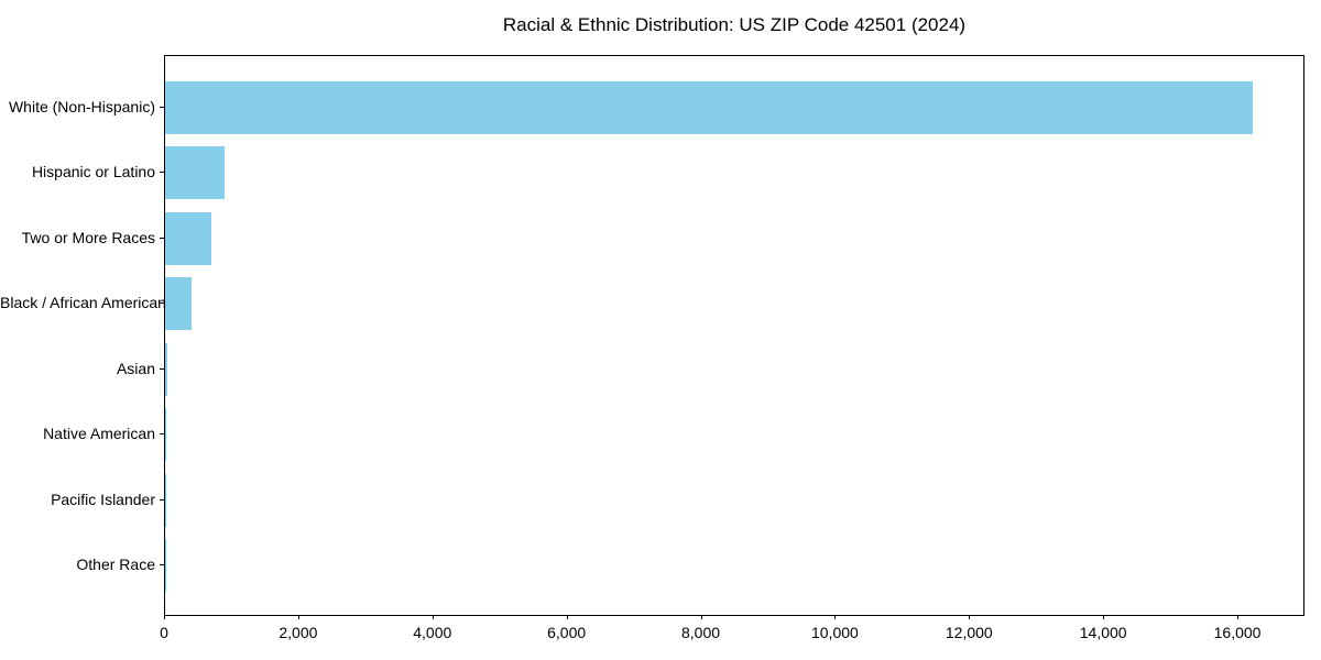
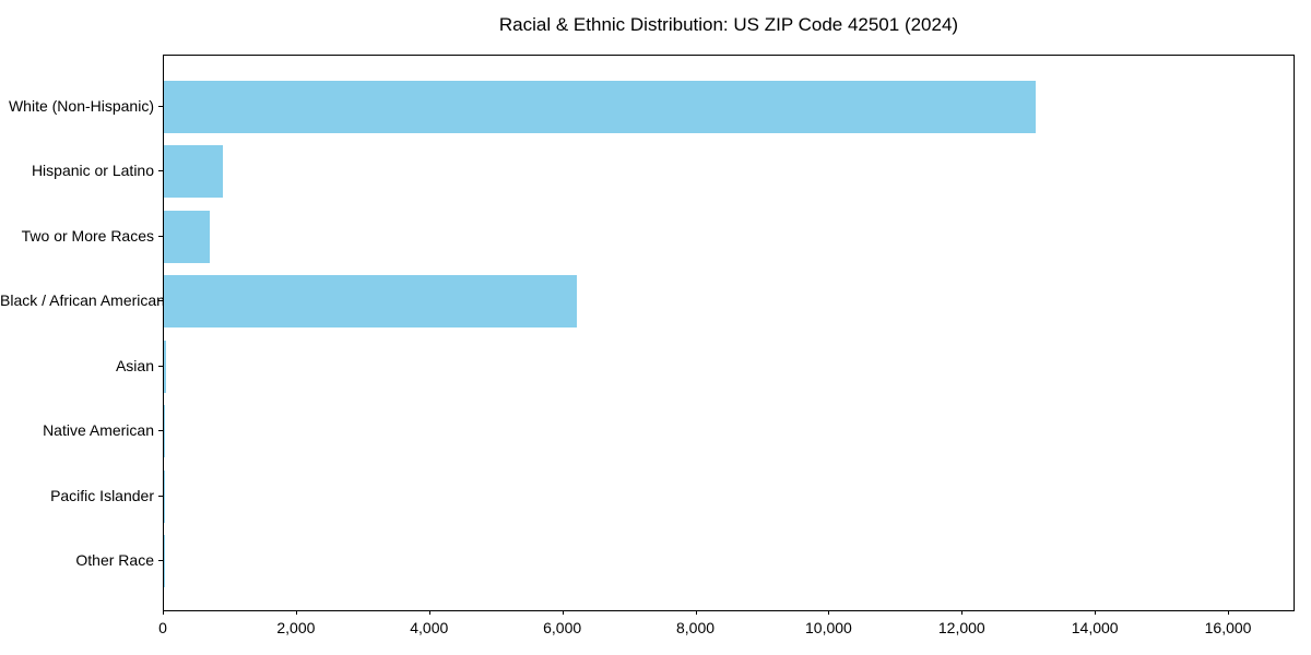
White (Non-Hispanic): 16200 -> 13100
Black / African American: 400 -> 6200
